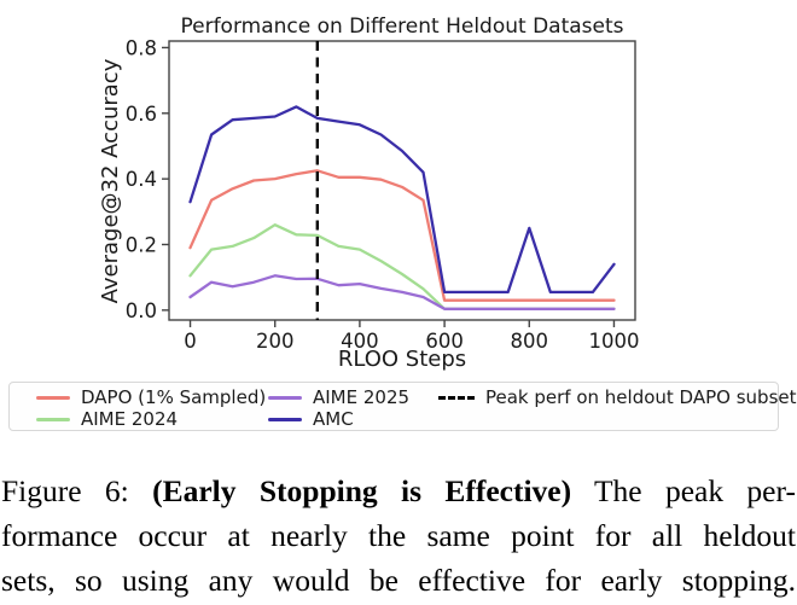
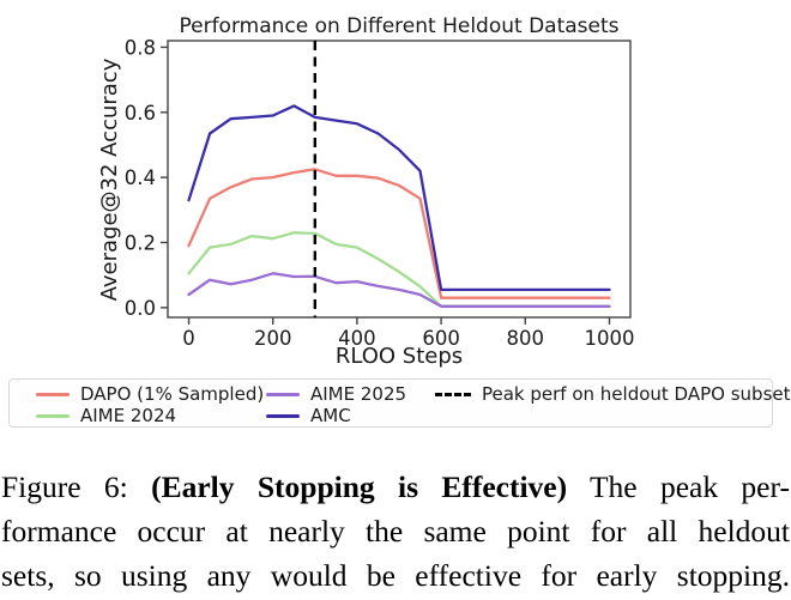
AIME 2024/200: 0.26 -> 0.21
AMC/800: 0.25 -> 0.06
AMC/1000: 0.14 -> 0.06
